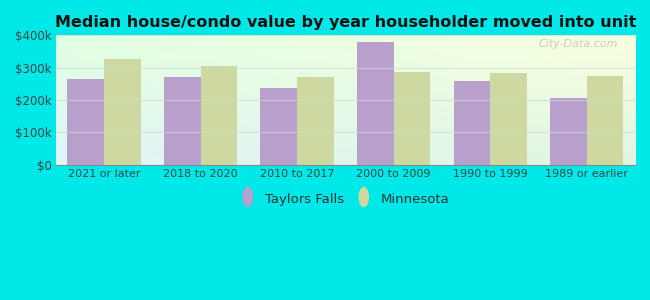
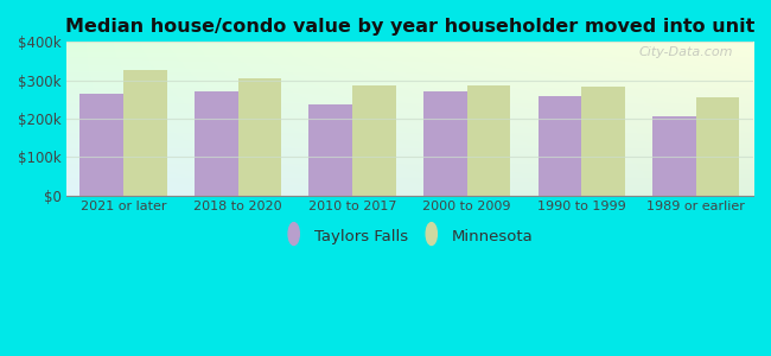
Minnesota/2010 to 2017: $270k -> $287k
Taylors Falls/2000 to 2009: $380k -> $271k
Minnesota/1989 or earlier: $275k -> $255k
